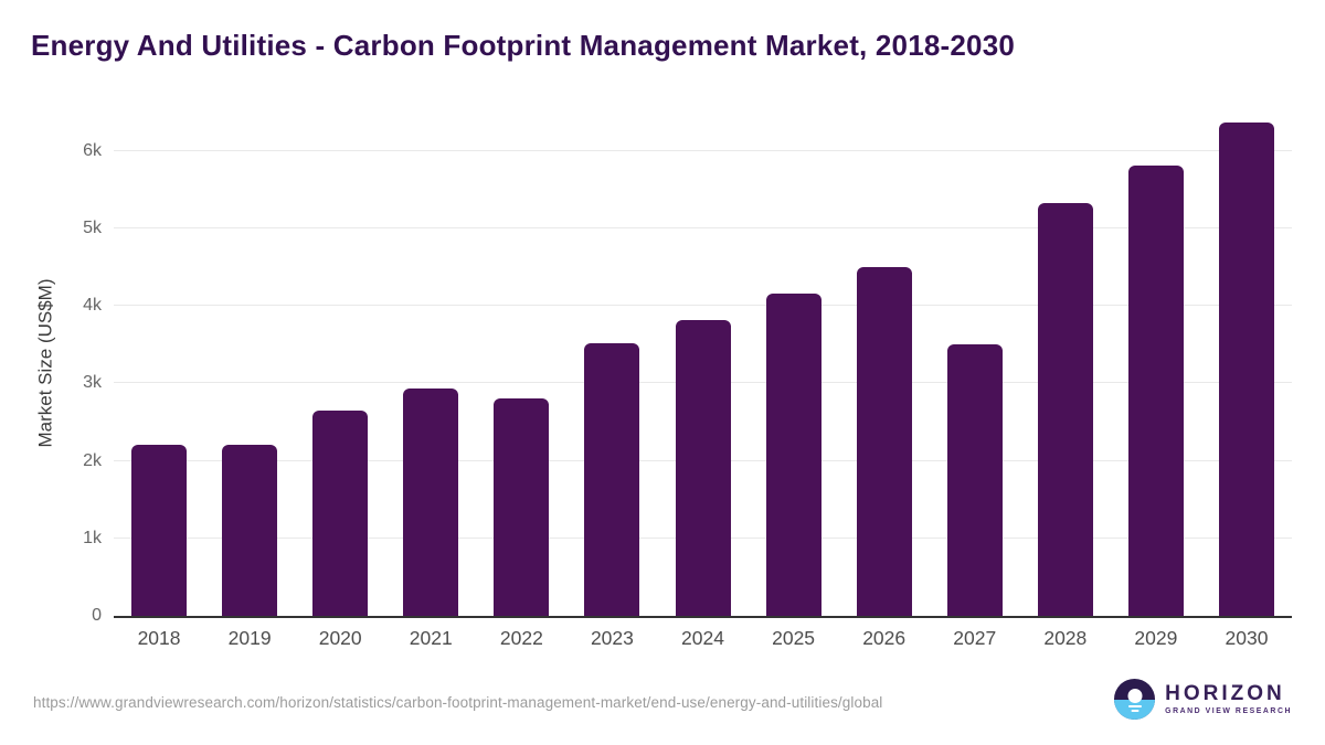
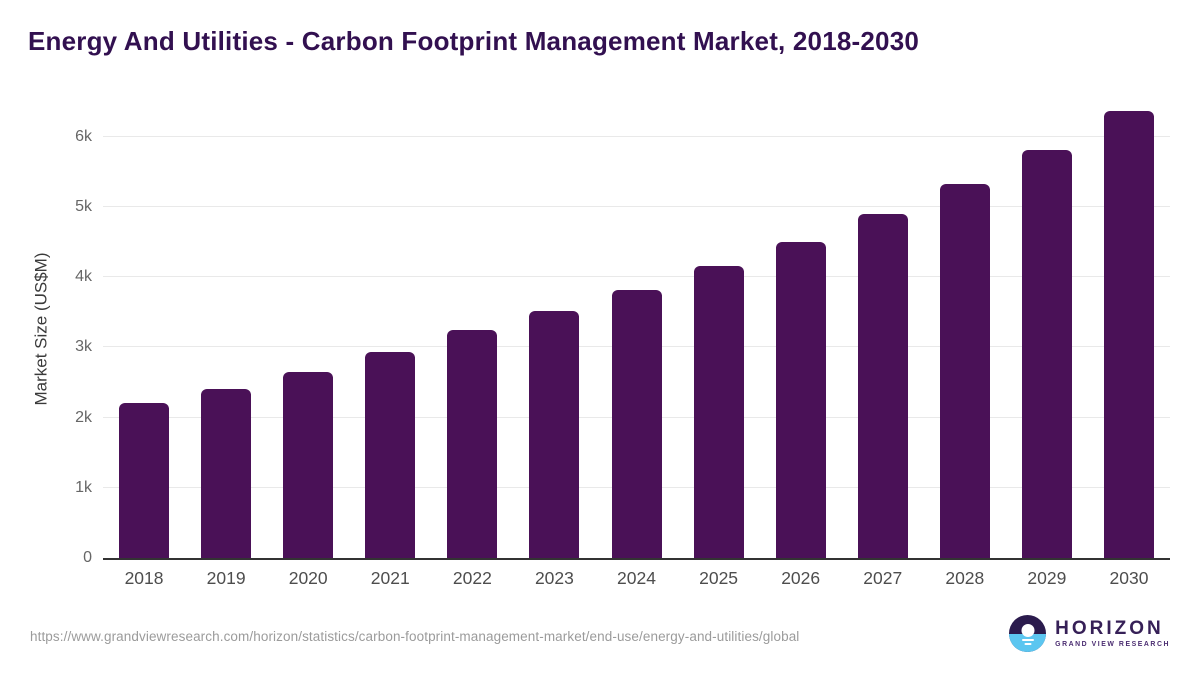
2019: 2.2k -> 2.4k
2022: 2.8k -> 3.2k
2027: 3.5k -> 4.9k
